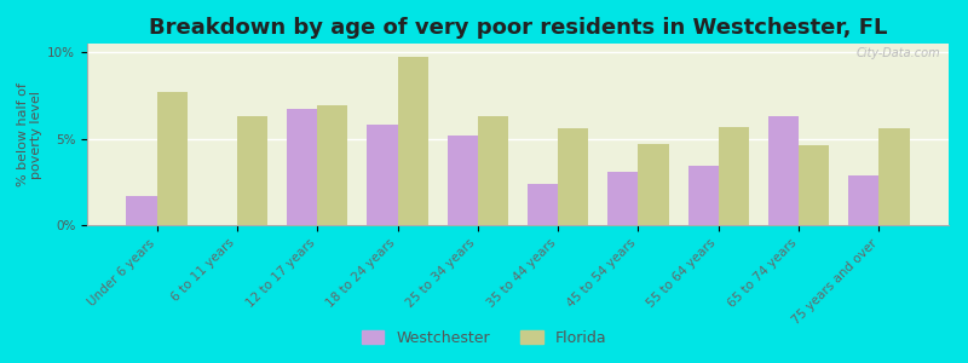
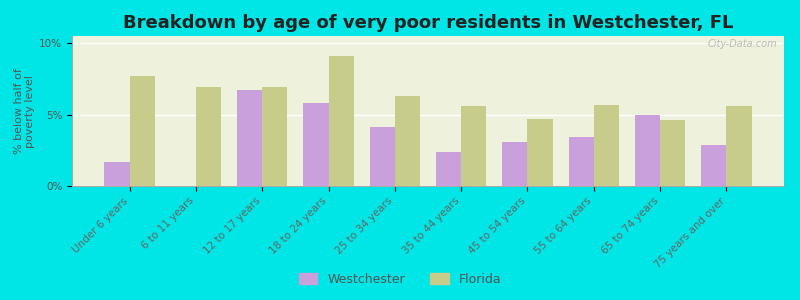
Florida/6 to 11 years: 6.3% -> 6.9%
Florida/18 to 24 years: 9.7% -> 9.1%
Westchester/25 to 34 years: 5.2% -> 4.1%
Westchester/65 to 74 years: 6.3% -> 5.0%
